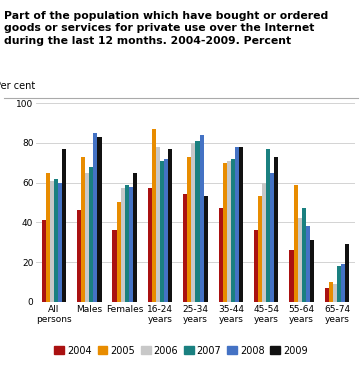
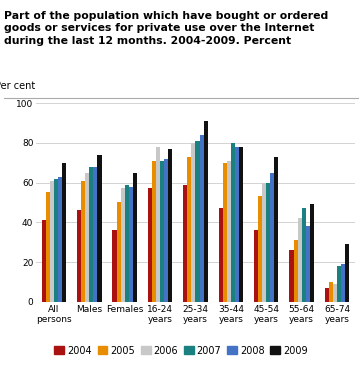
2005/All persons: 65 -> 55
2008/All persons: 60 -> 63
2009/All persons: 77 -> 70
2005/Males: 73 -> 61
2008/Males: 85 -> 68
2009/Males: 83 -> 74
2005/16-24 years: 87 -> 71
2004/25-34 years: 54 -> 59
2009/25-34 years: 53 -> 91
2007/35-44 years: 72 -> 80
2007/45-54 years: 77 -> 60
2005/55-64 years: 59 -> 31
2009/55-64 years: 31 -> 49
